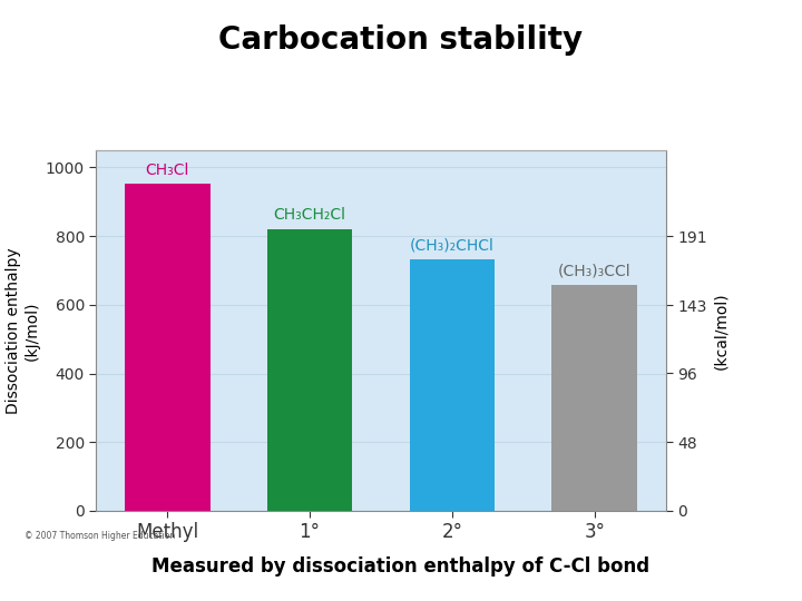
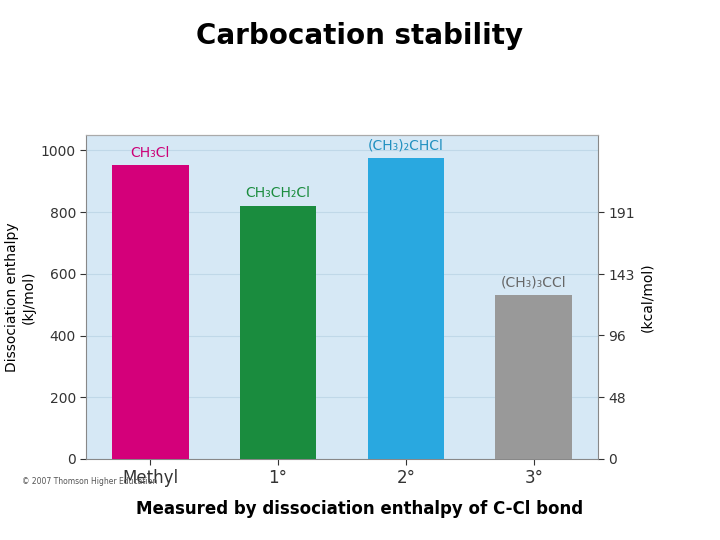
2°: 731 -> 975
3°: 659 -> 530
